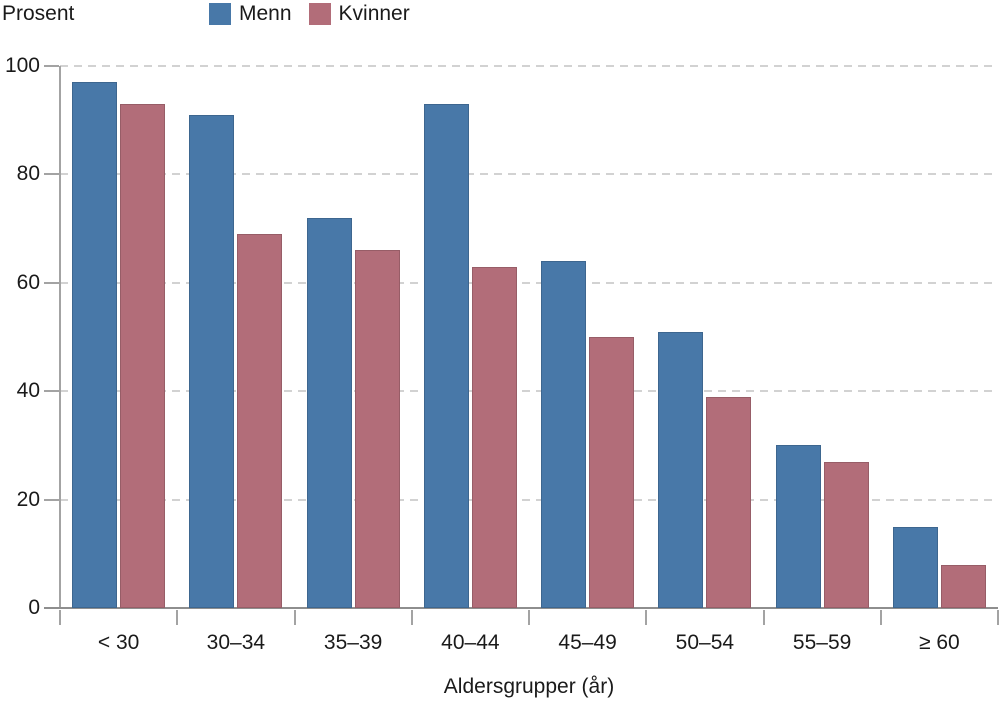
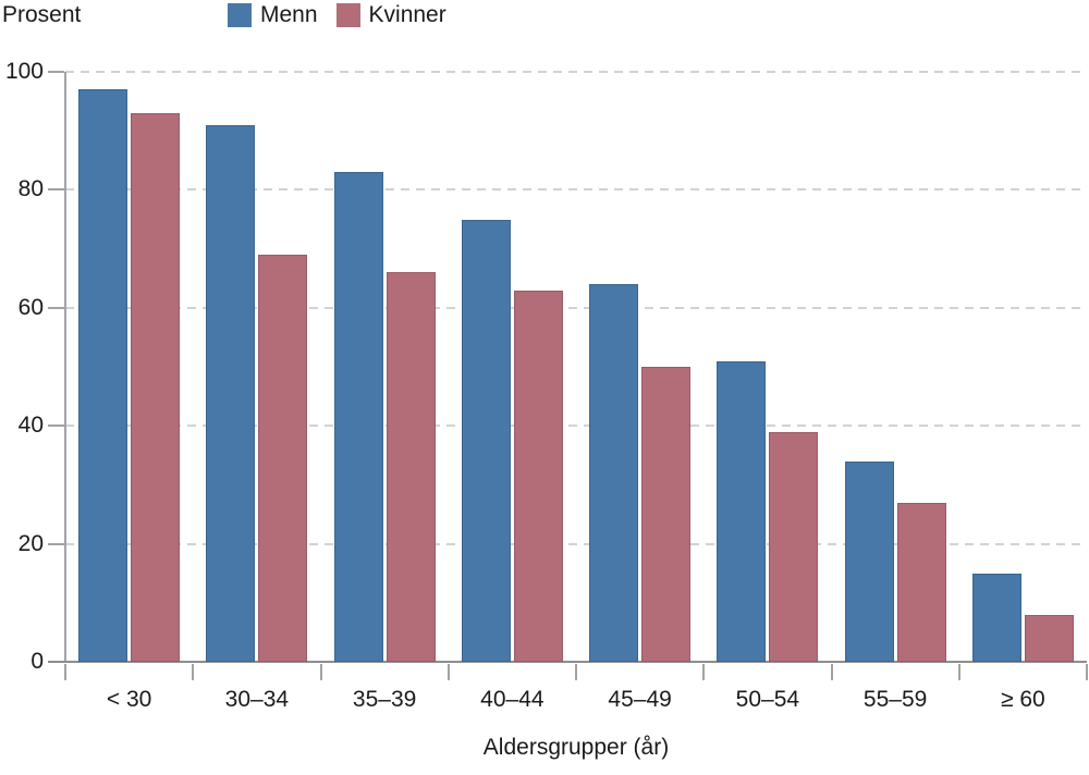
Menn/35–39: 72 -> 83
Menn/40–44: 93 -> 75
Menn/55–59: 30 -> 34
